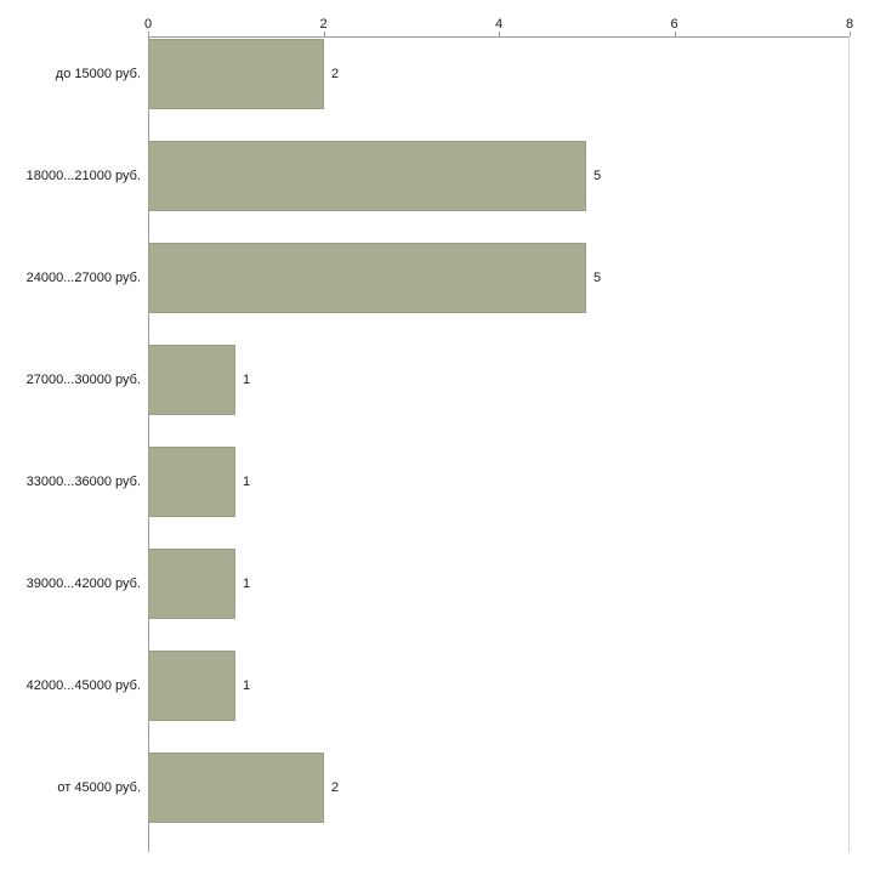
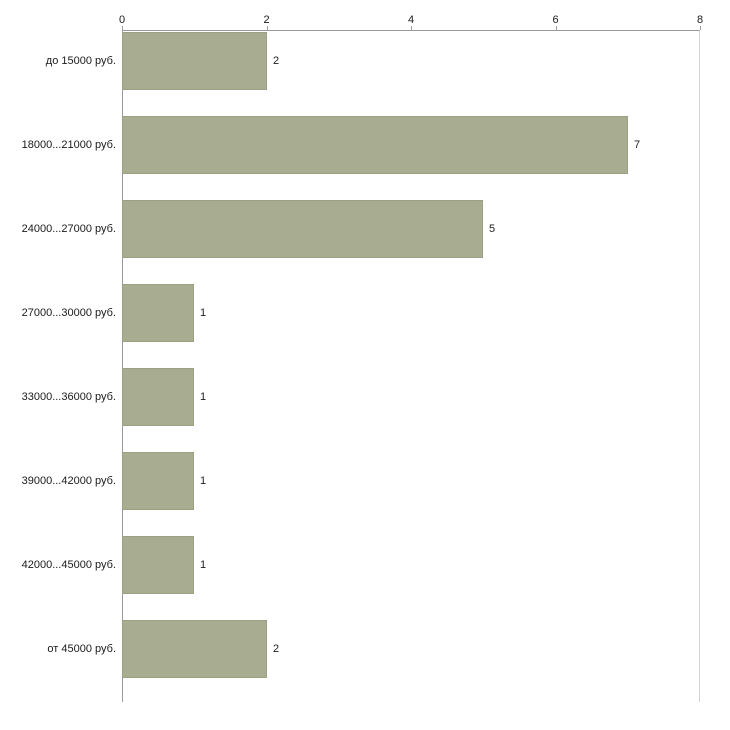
18000...21000 руб.: 5 -> 7
